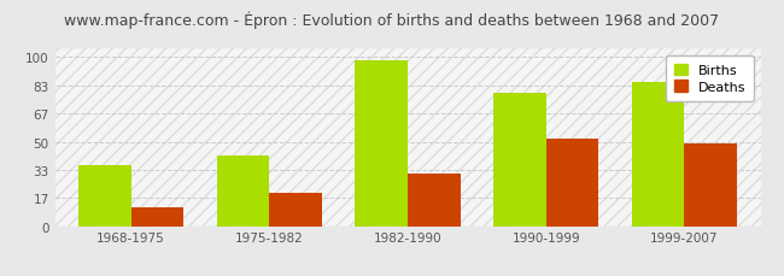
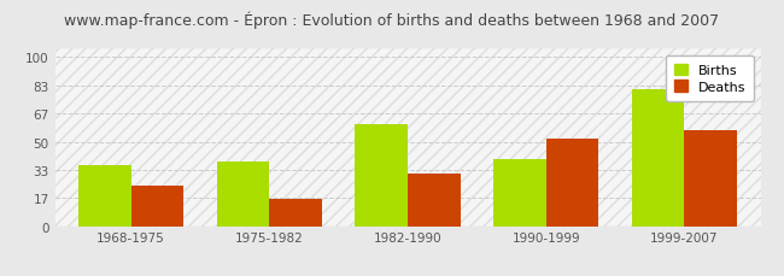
Deaths/1968-1975: 11 -> 24
Births/1975-1982: 42 -> 38
Deaths/1975-1982: 20 -> 16
Births/1982-1990: 98 -> 60
Births/1990-1999: 79 -> 40
Births/1999-2007: 85 -> 81
Deaths/1999-2007: 49 -> 57
